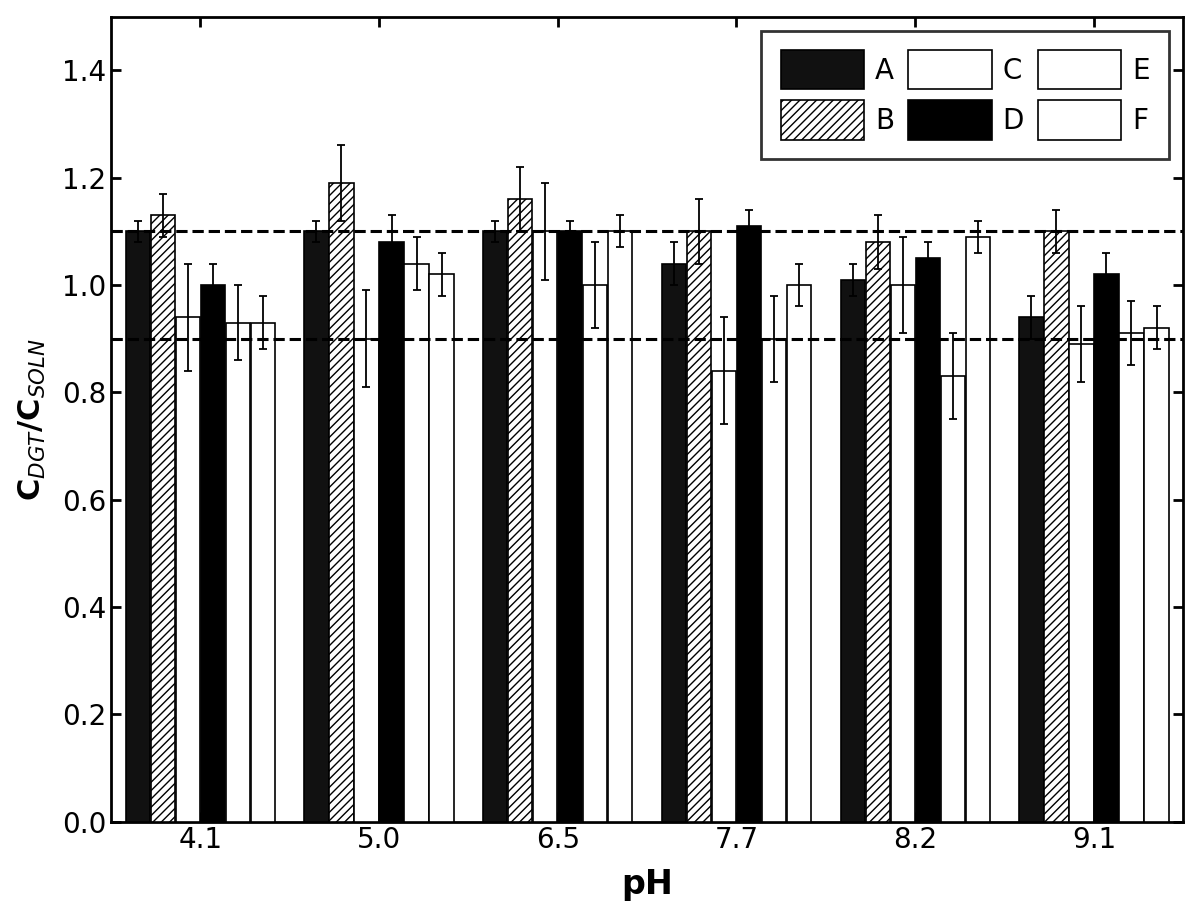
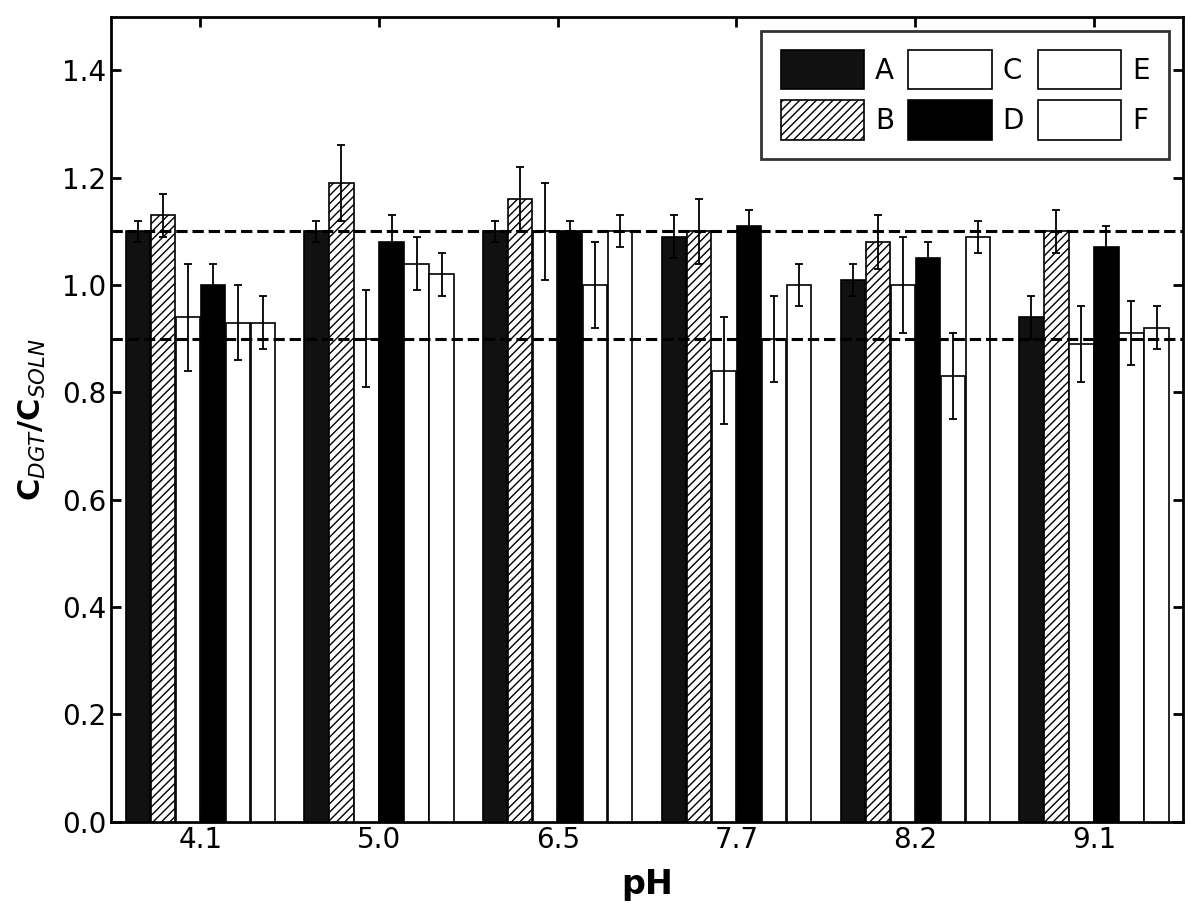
A/7.7: 1.04 -> 1.09
D/9.1: 1.02 -> 1.07
